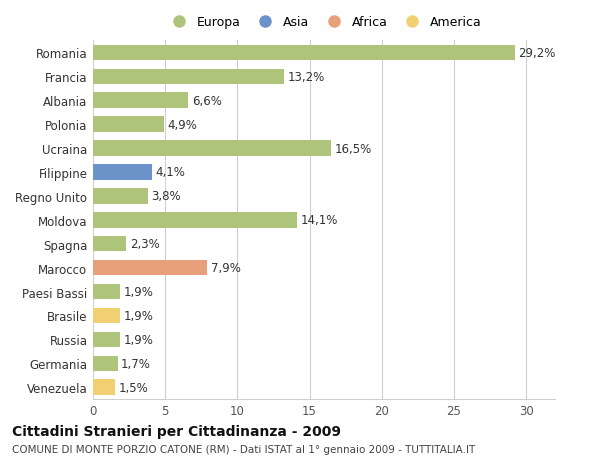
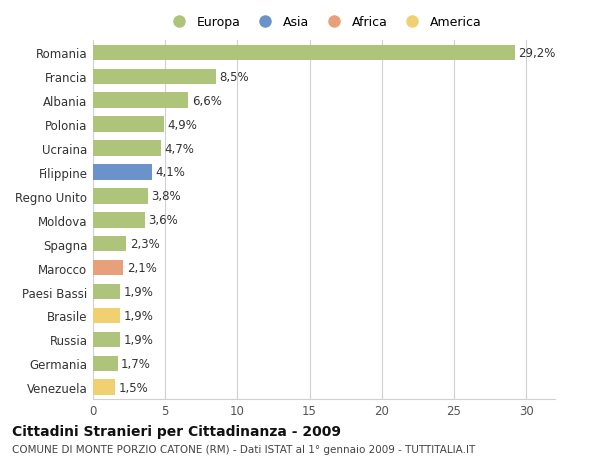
Francia: 13,2% -> 8,5%
Ucraina: 16,5% -> 4,7%
Moldova: 14,1% -> 3,6%
Marocco: 7,9% -> 2,1%
